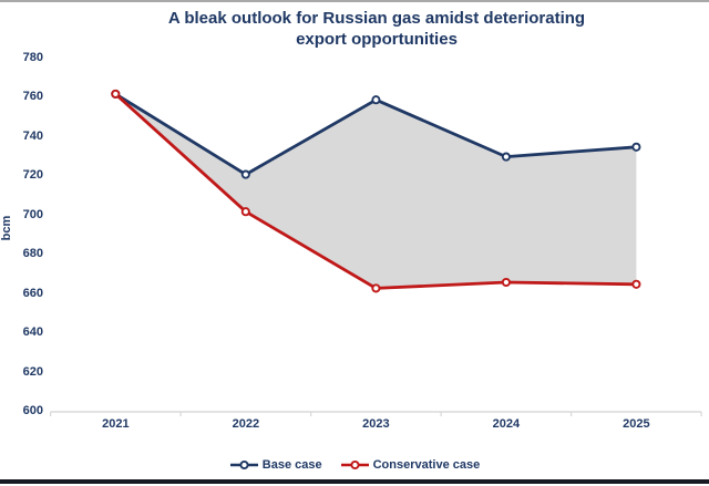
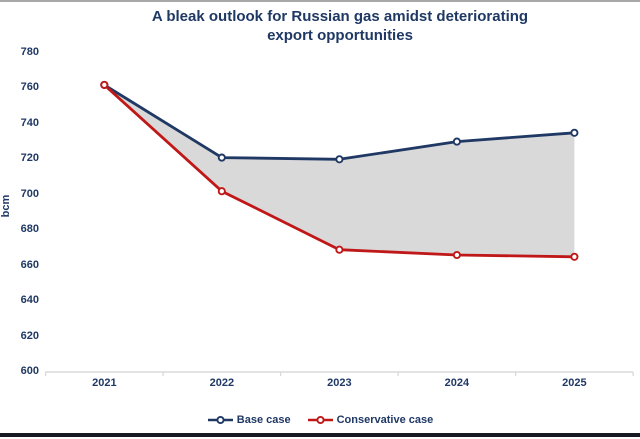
Base case/2023: 759 -> 720
Conservative case/2023: 663 -> 669
